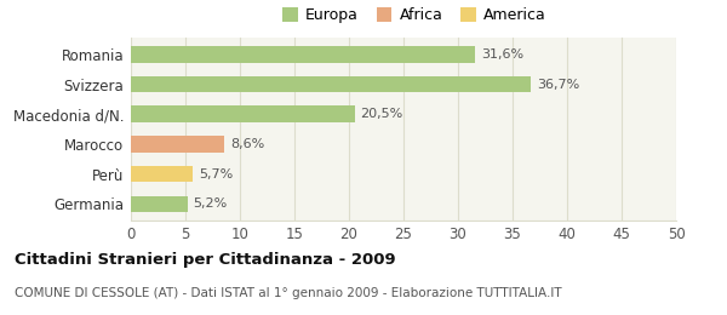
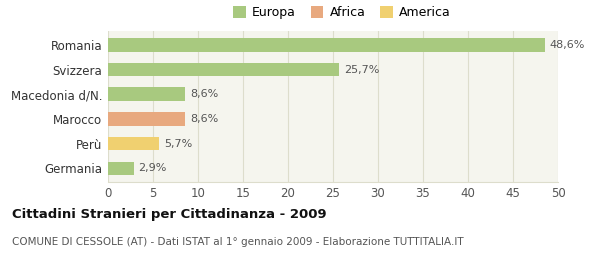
Romania: 31,6% -> 48,6%
Svizzera: 36,7% -> 25,7%
Macedonia d/N.: 20,5% -> 8,6%
Germania: 5,2% -> 2,9%
